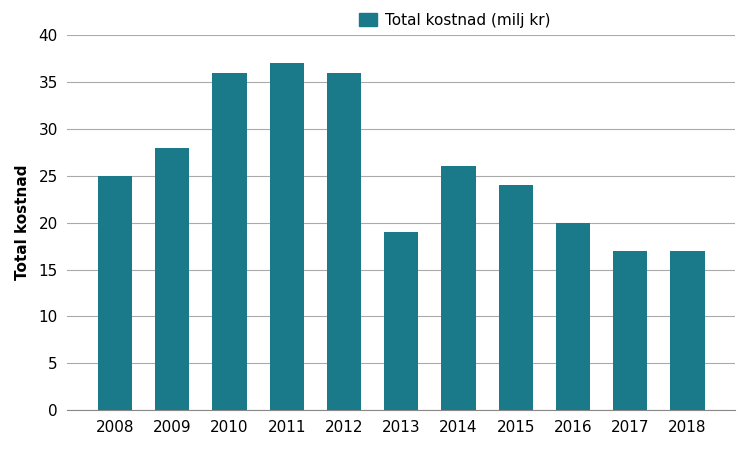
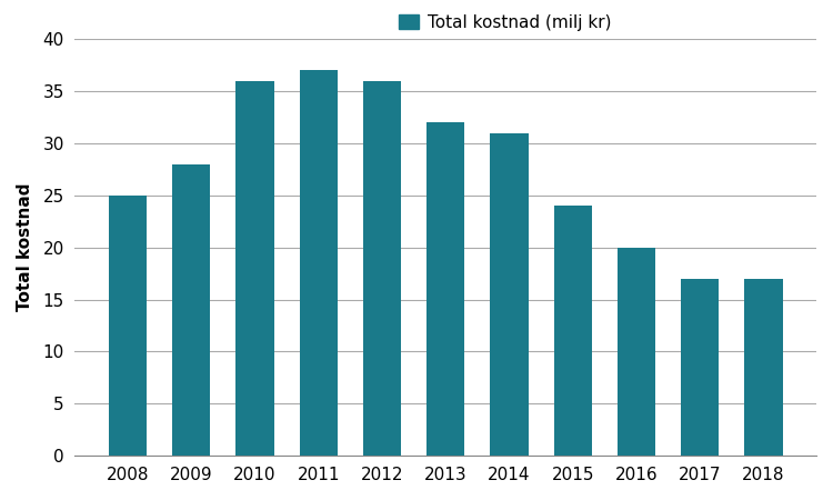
2013: 19 -> 32
2014: 26 -> 31
